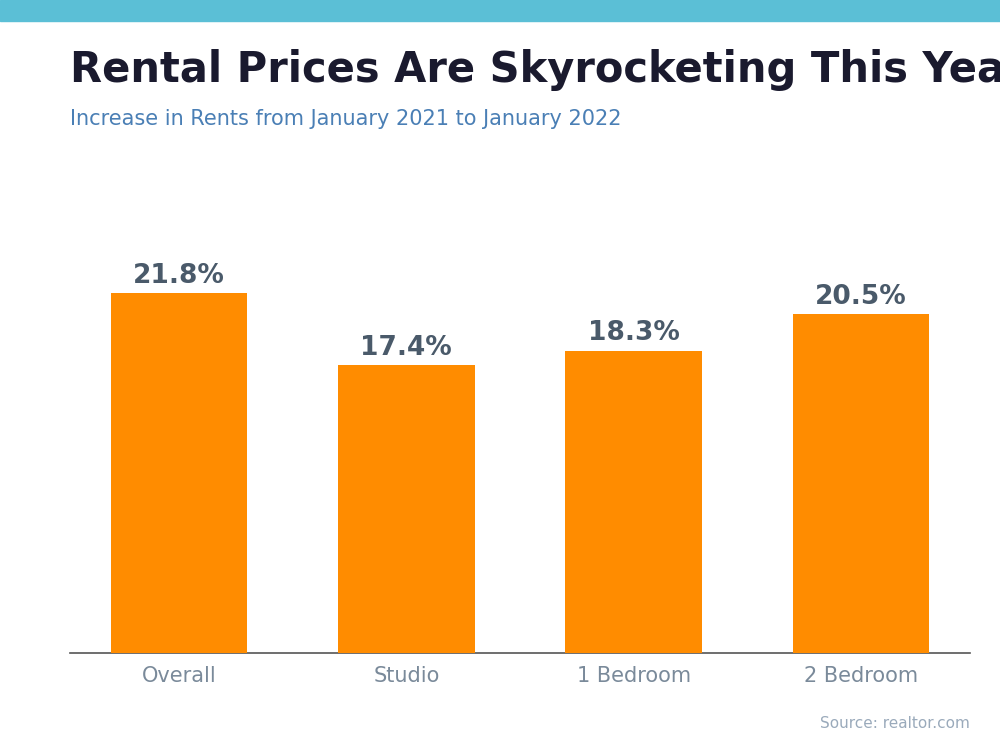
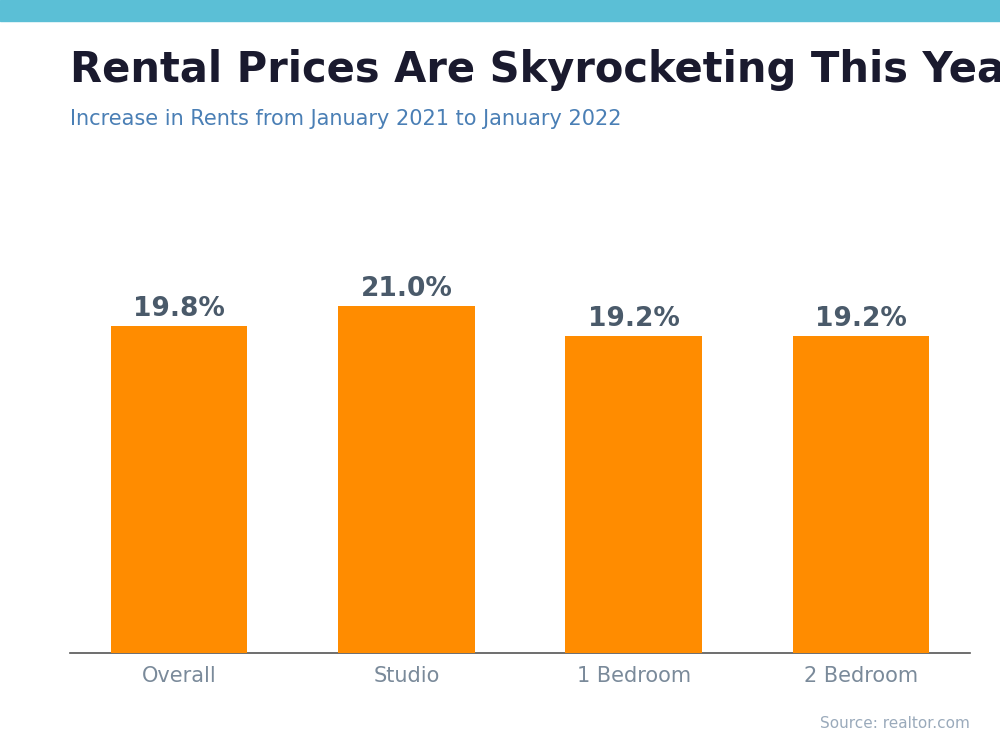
Overall: 21.8% -> 19.8%
Studio: 17.4% -> 21.0%
1 Bedroom: 18.3% -> 19.2%
2 Bedroom: 20.5% -> 19.2%
